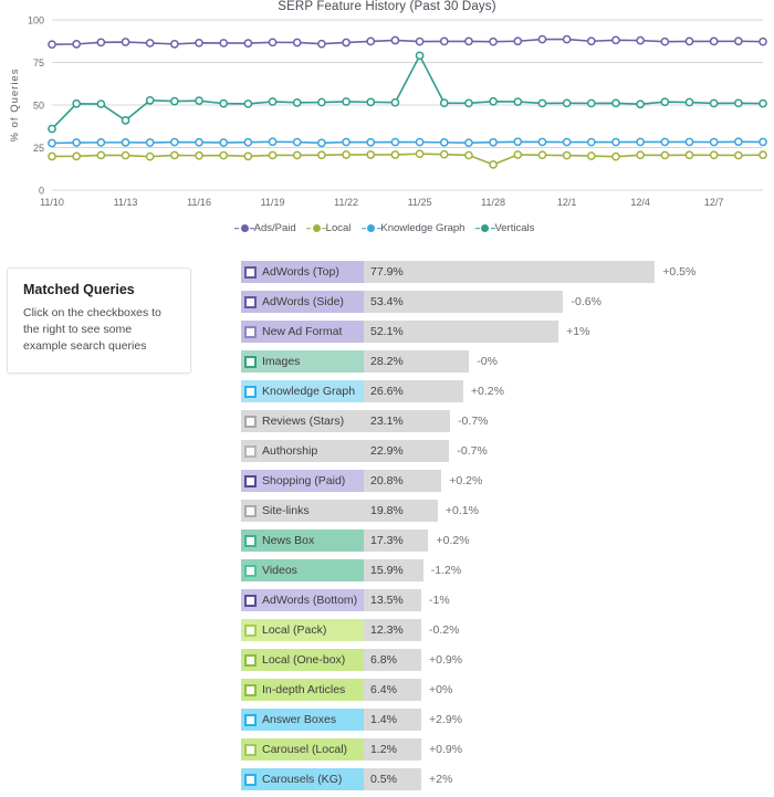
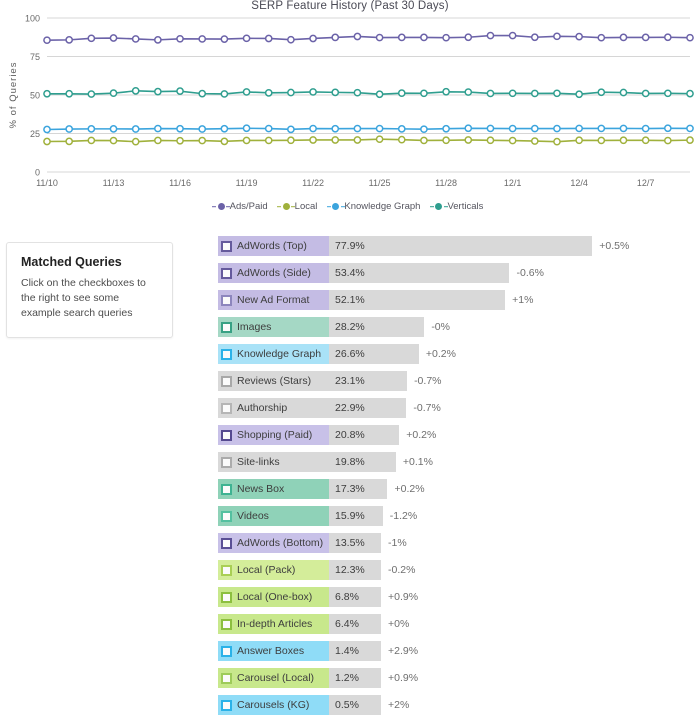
Verticals/11/10: 36 -> 51
Verticals/11/13: 41 -> 51
Verticals/11/25: 79 -> 50
Local/11/28: 15 -> 21
